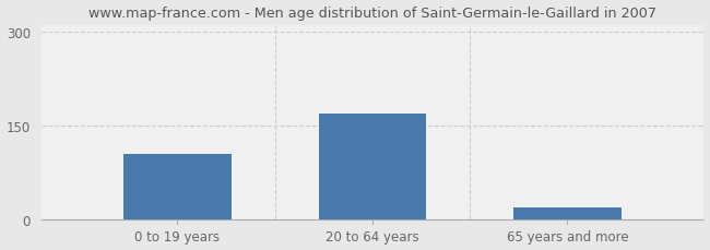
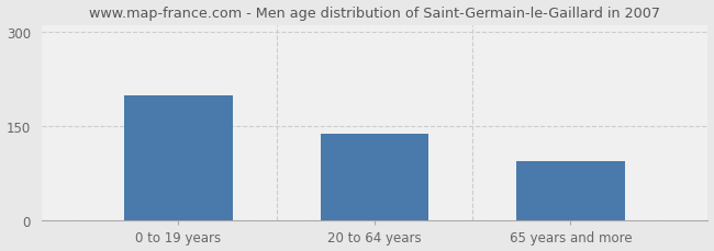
0 to 19 years: 105 -> 198
20 to 64 years: 170 -> 138
65 years and more: 20 -> 94
